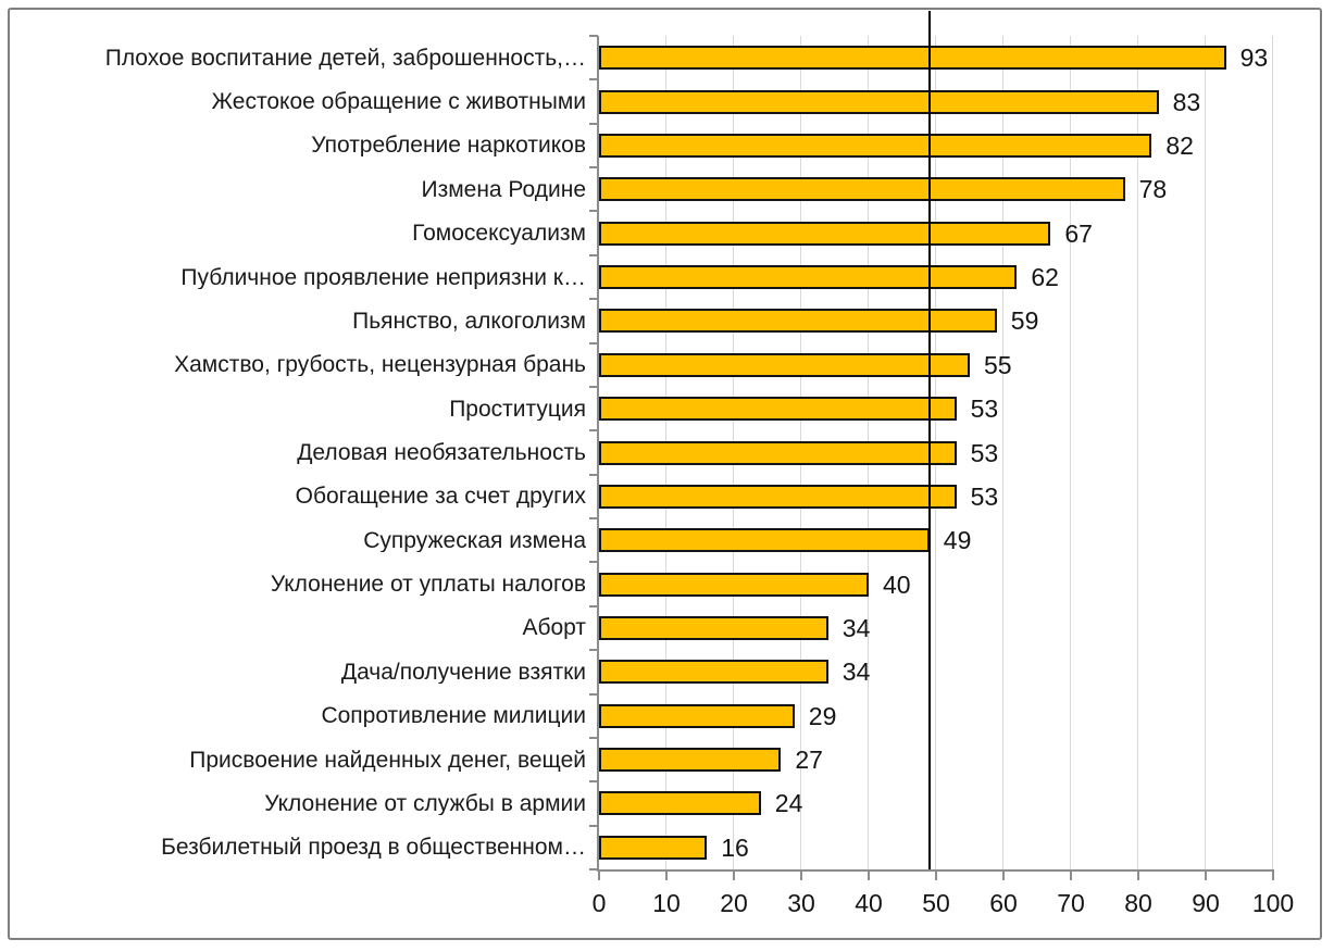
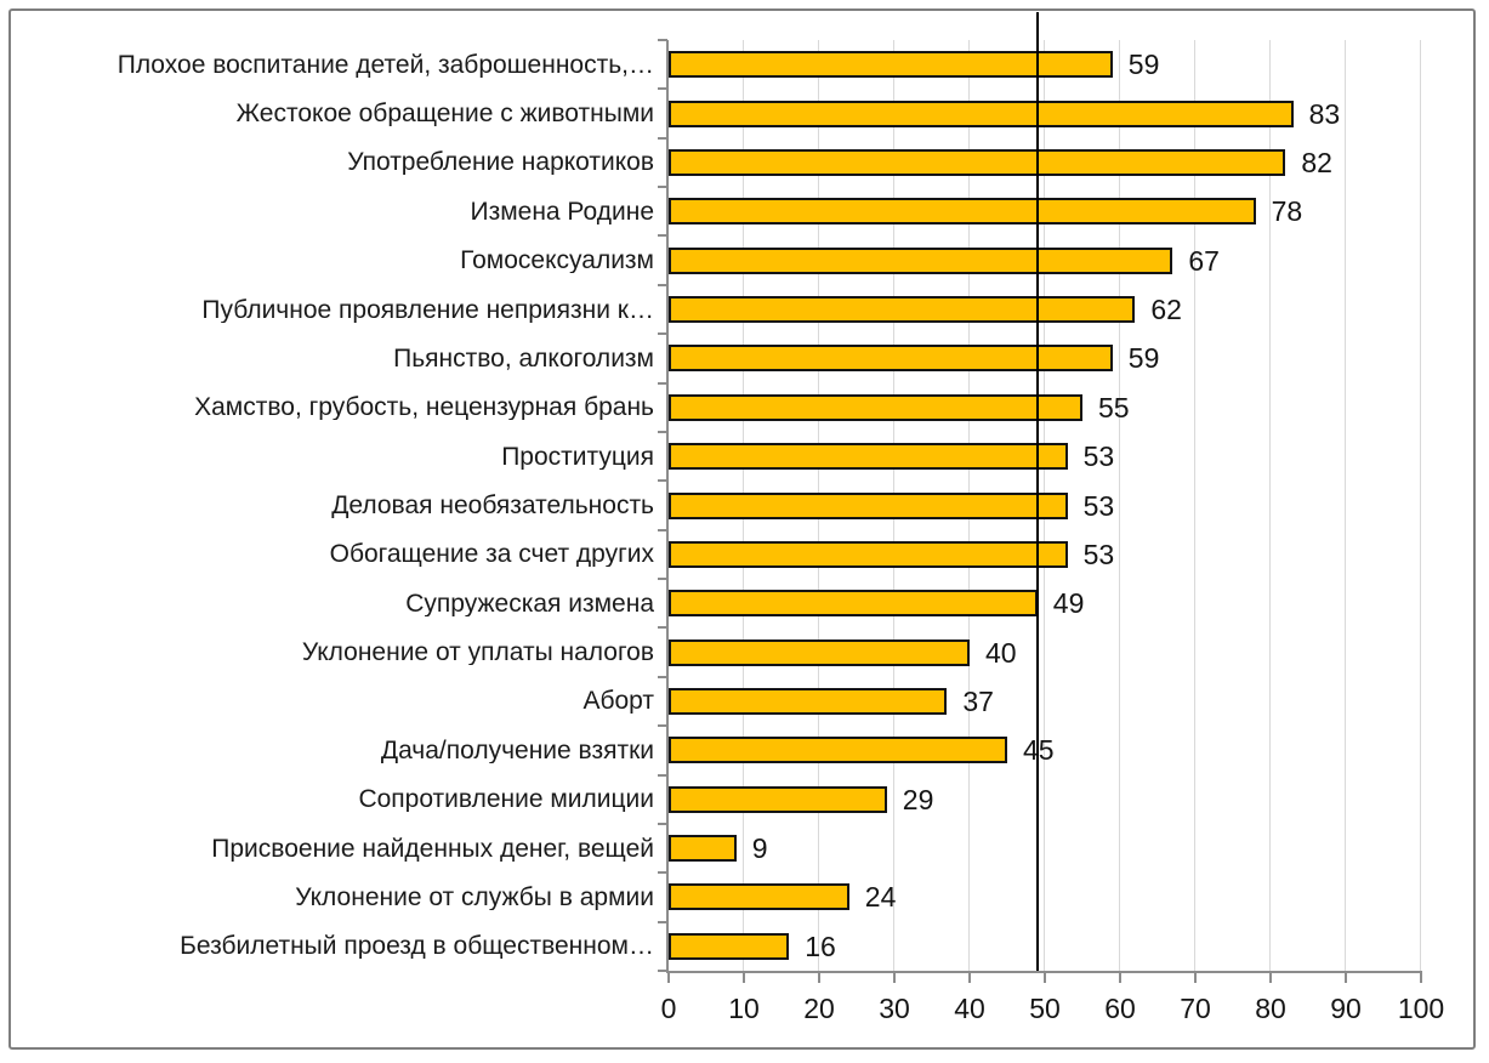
Плохое воспитание детей, заброшенность,…: 93 -> 59
Аборт: 34 -> 37
Дача/получение взятки: 34 -> 45
Присвоение найденных денег, вещей: 27 -> 9
